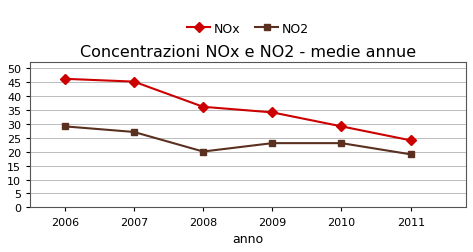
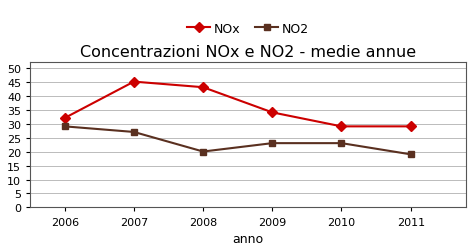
NOx/2006: 46 -> 32
NOx/2008: 36 -> 43
NOx/2011: 24 -> 29
